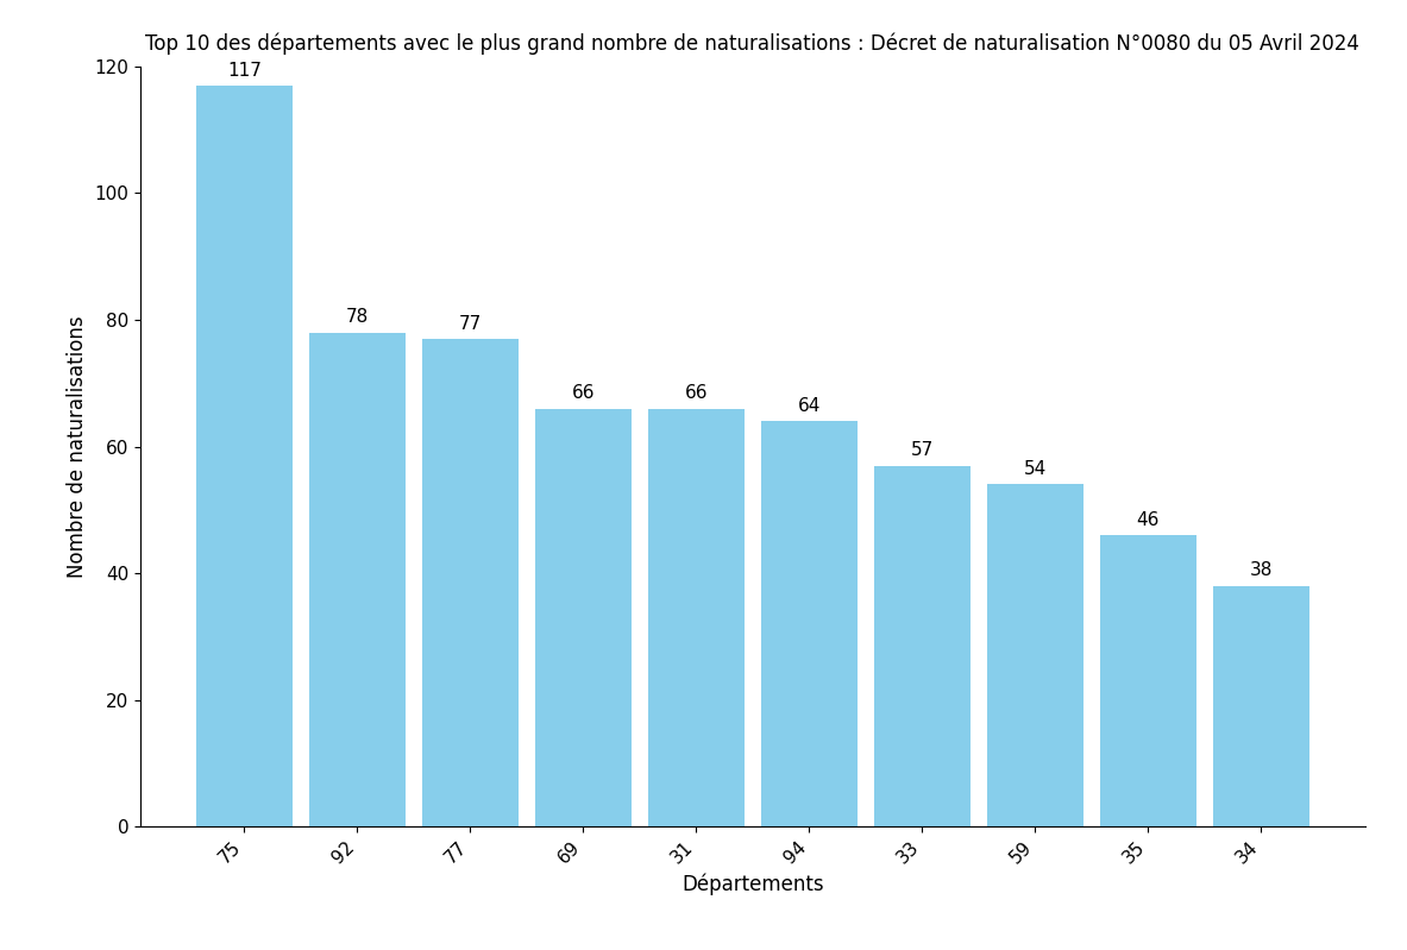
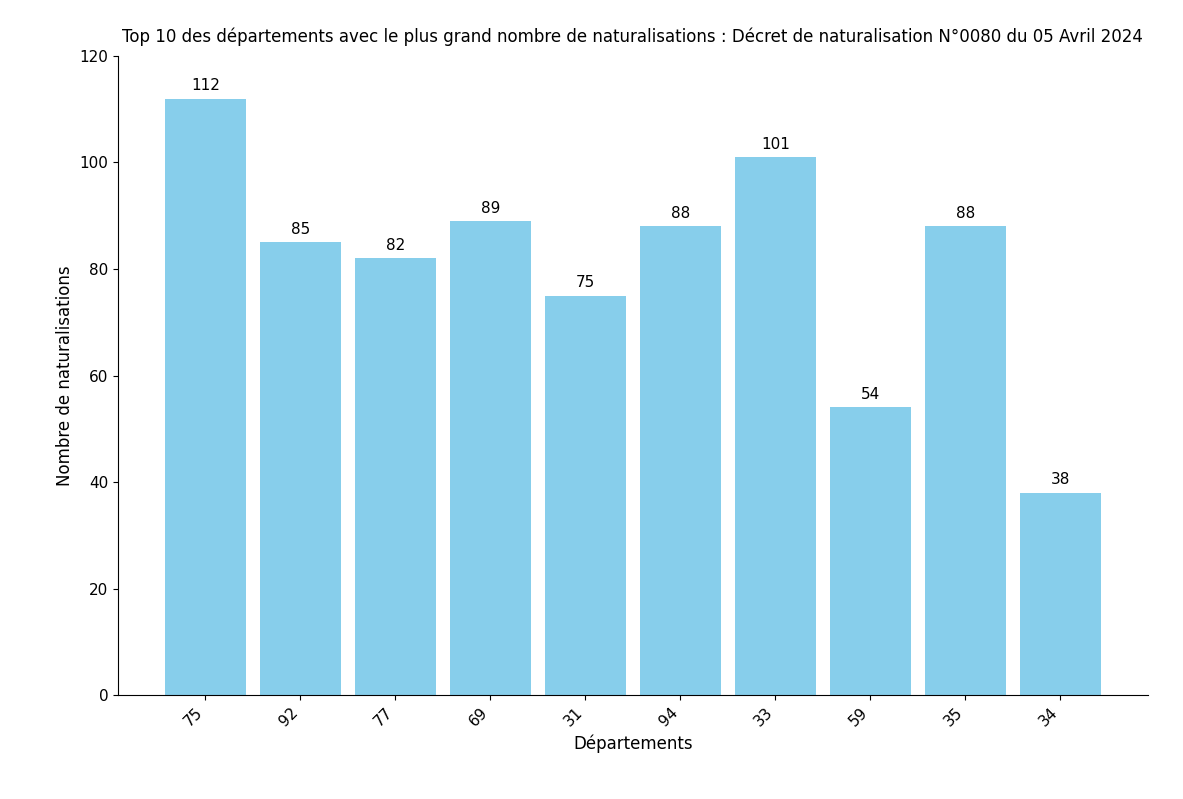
75: 117 -> 112
92: 78 -> 85
77: 77 -> 82
69: 66 -> 89
31: 66 -> 75
94: 64 -> 88
33: 57 -> 101
35: 46 -> 88
